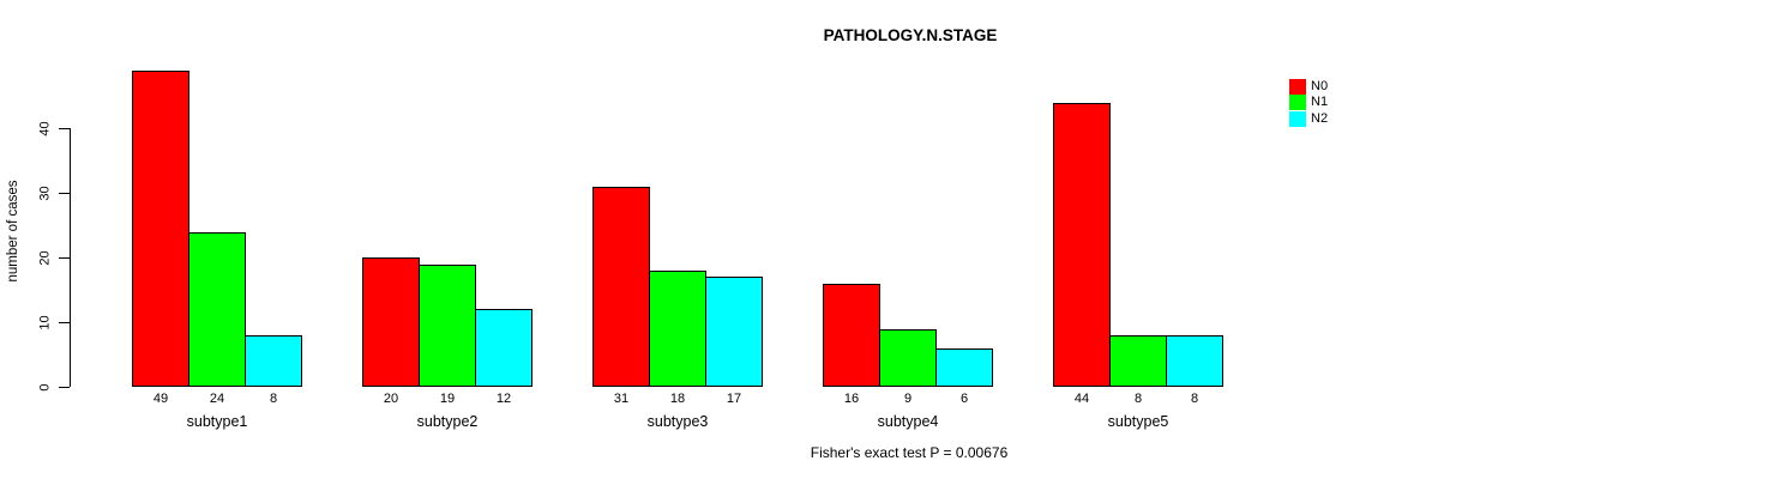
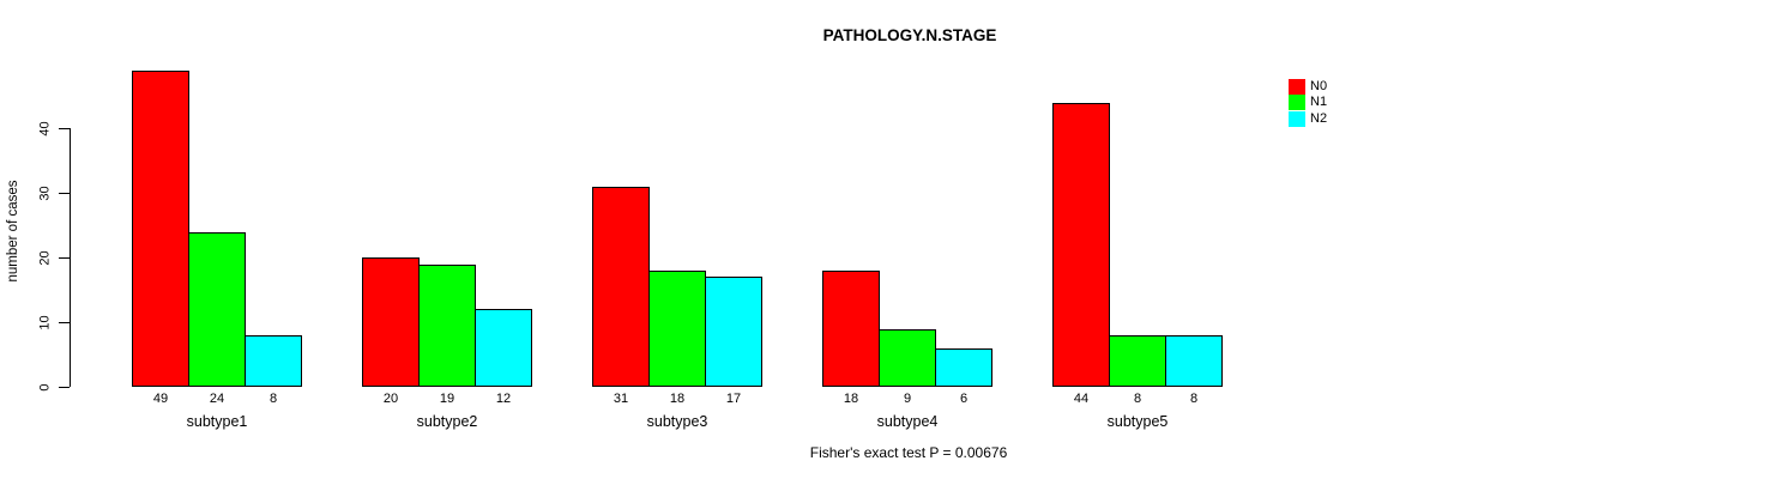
N0/subtype4: 16 -> 18
